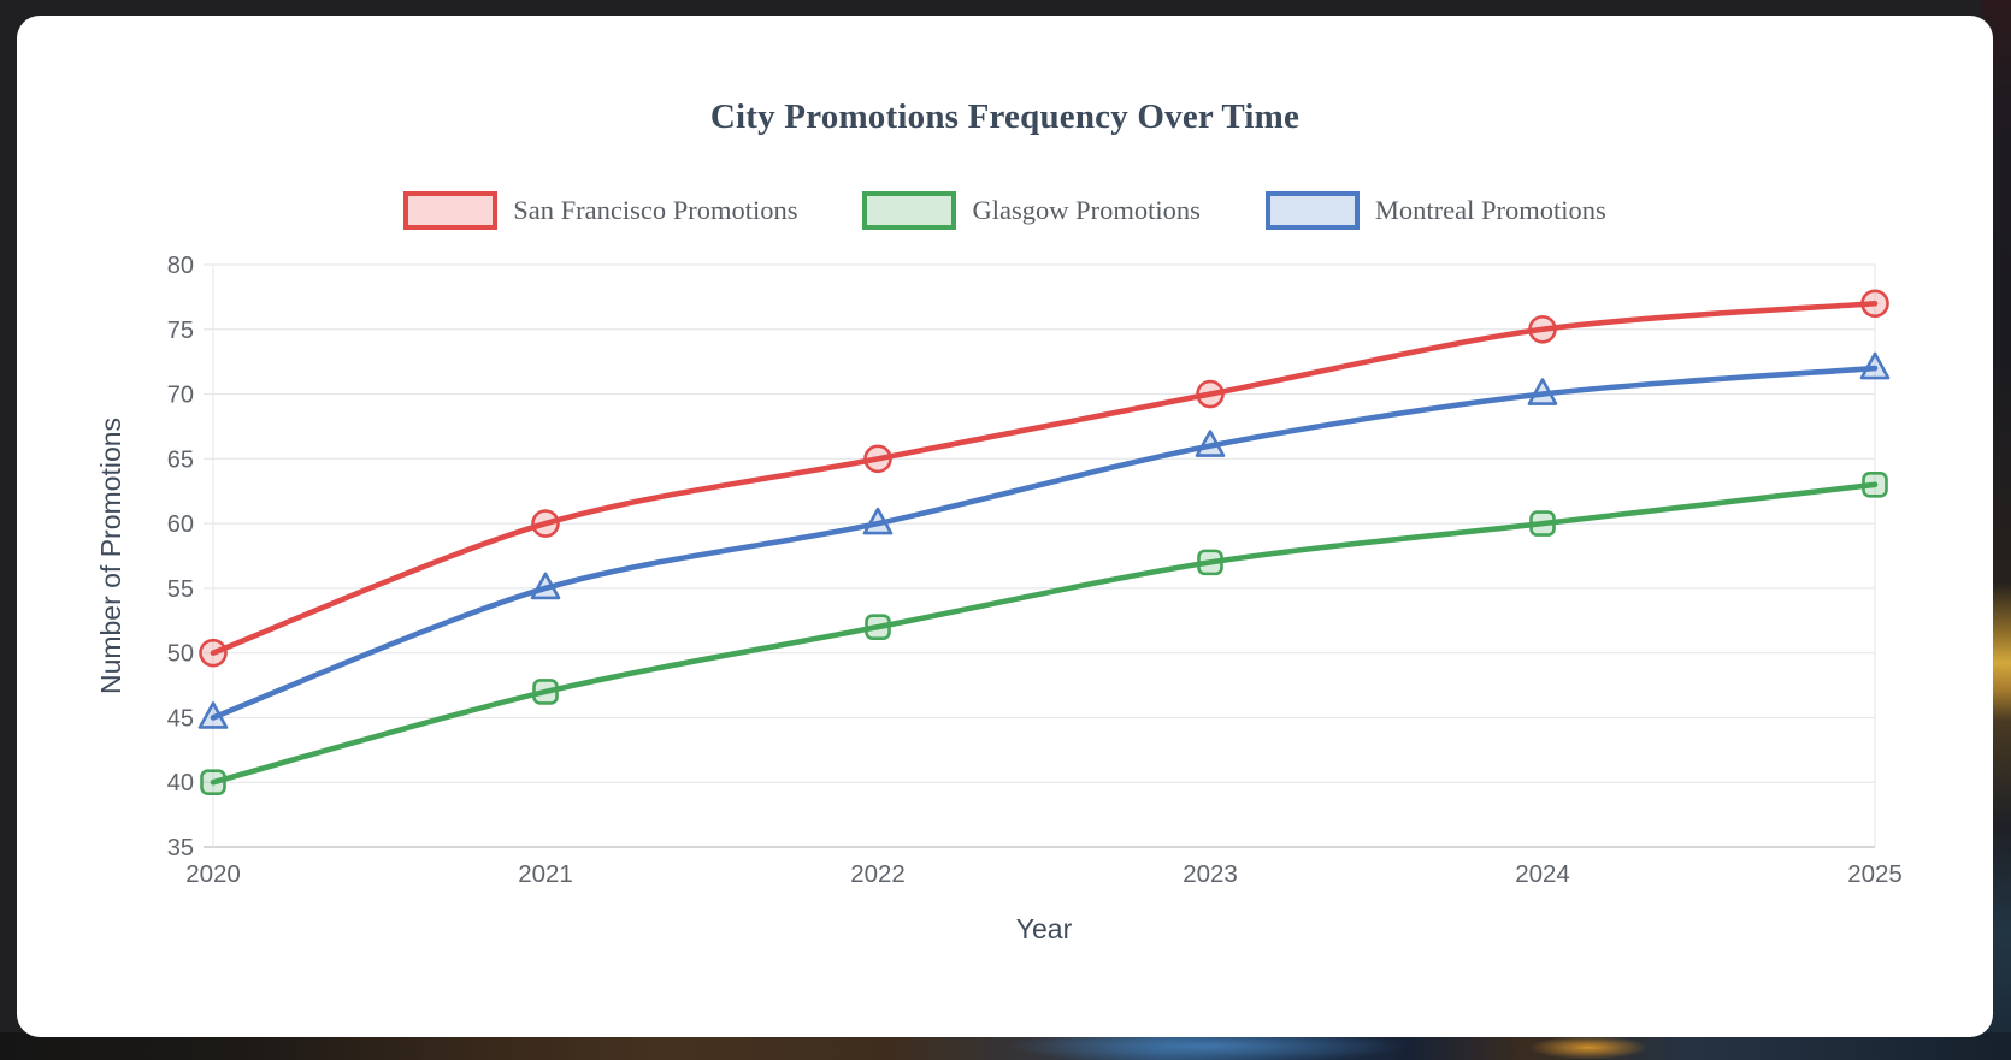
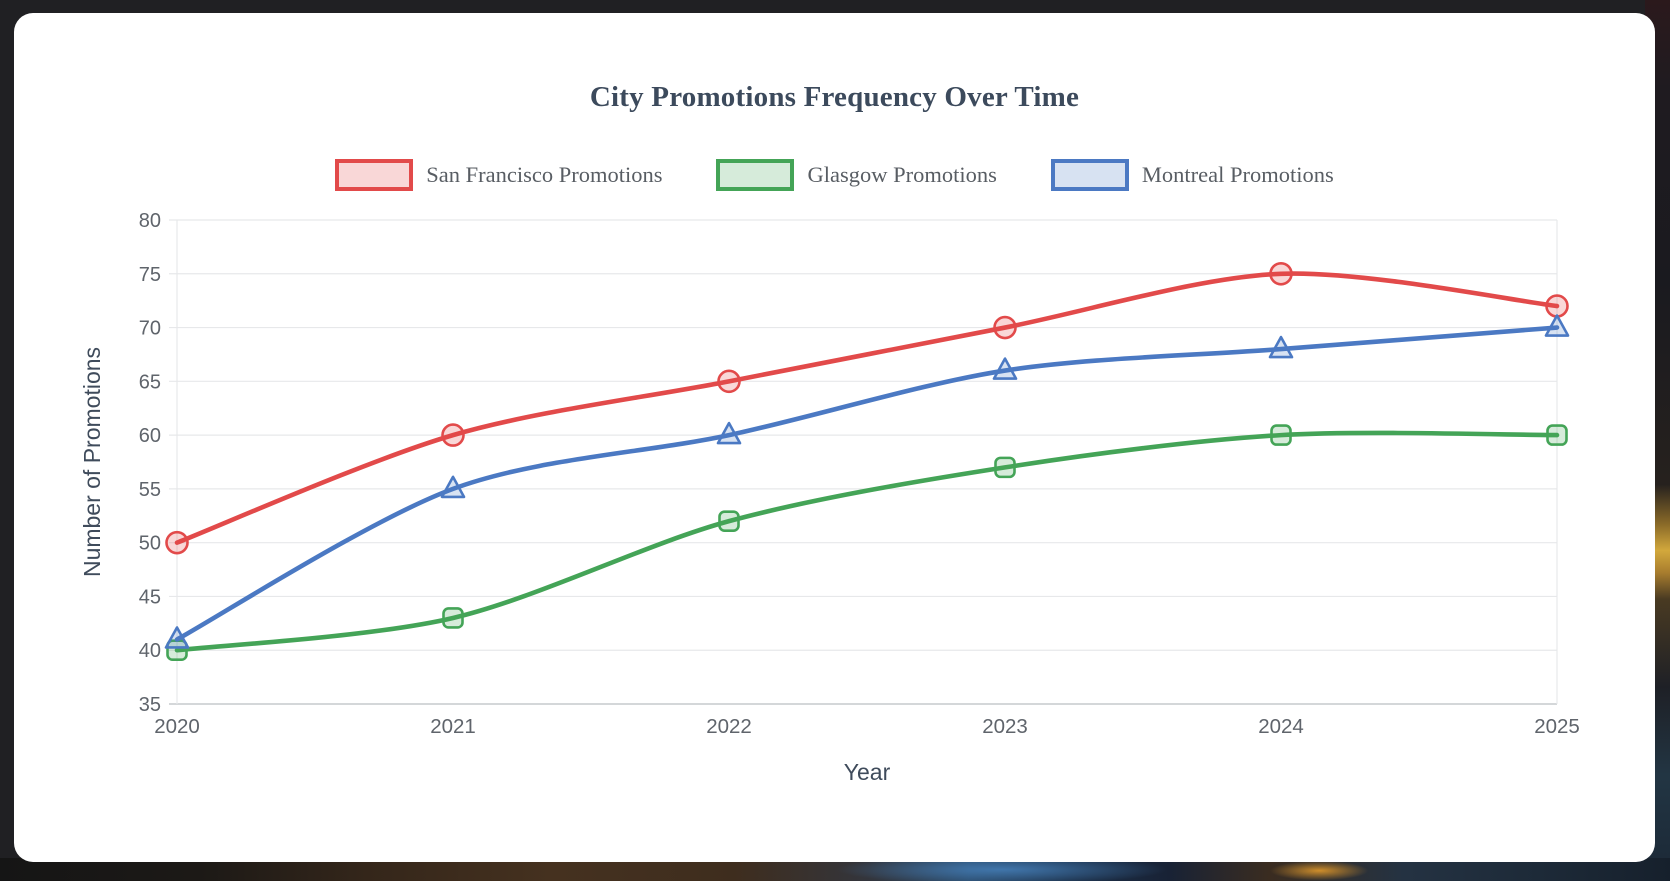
Montreal Promotions/2020: 45 -> 41
Glasgow Promotions/2021: 47 -> 43
Montreal Promotions/2024: 70 -> 68
San Francisco Promotions/2025: 77 -> 72
Glasgow Promotions/2025: 63 -> 60
Montreal Promotions/2025: 72 -> 70
